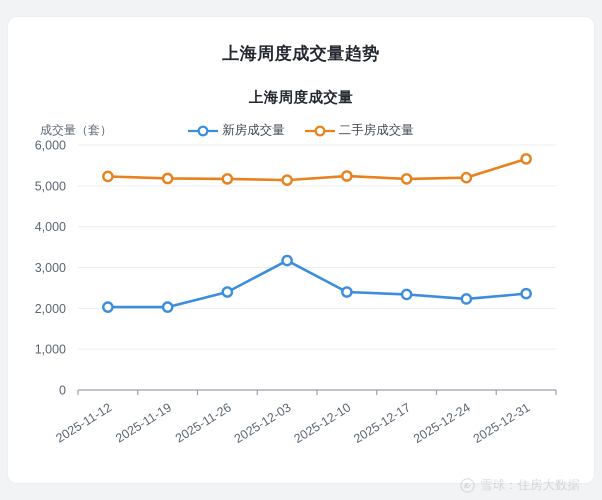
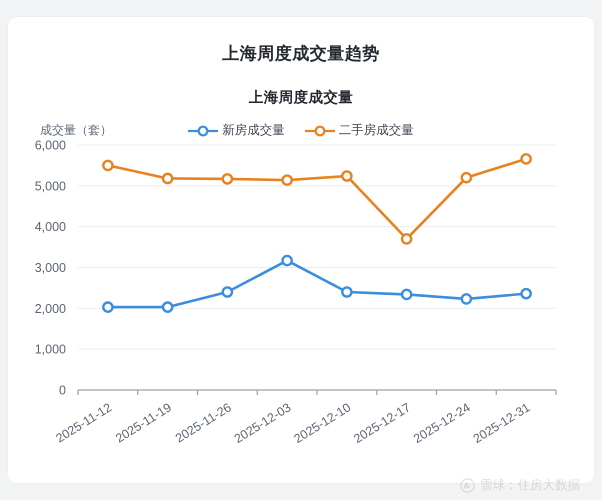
二手房成交量/2025-11-12: 5200 -> 5500
二手房成交量/2025-12-17: 5200 -> 3700
